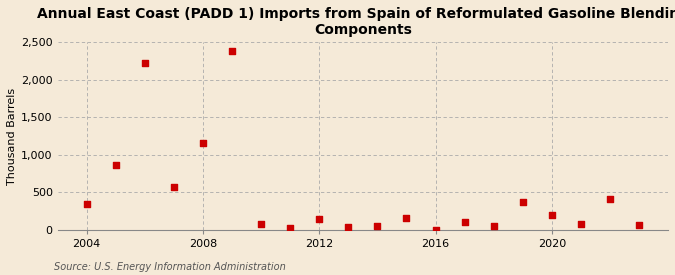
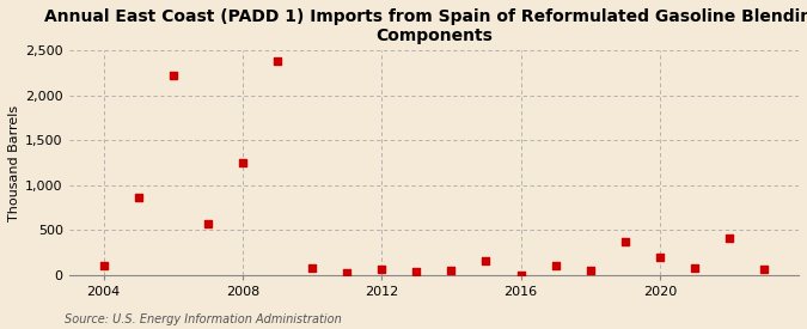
2004: 340 -> 110
2008: 1,160 -> 1,250
2012: 140 -> 60
